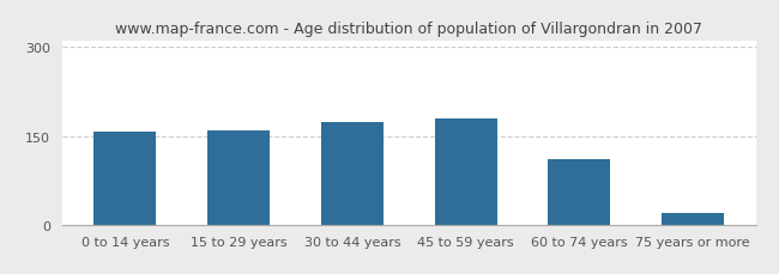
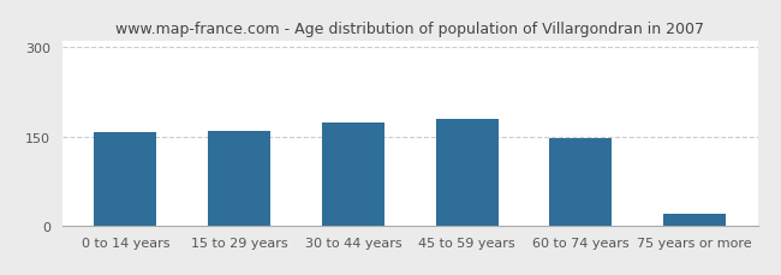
60 to 74 years: 110 -> 146
